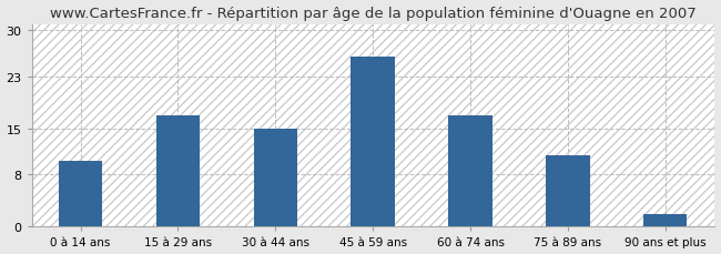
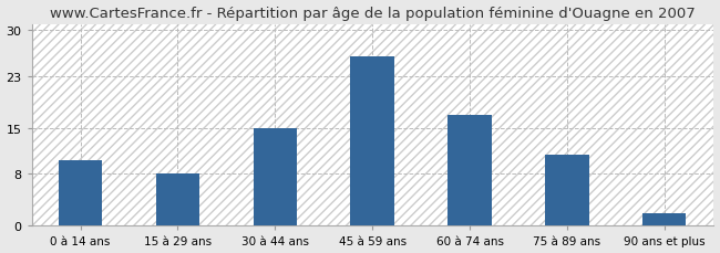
15 à 29 ans: 17 -> 8
